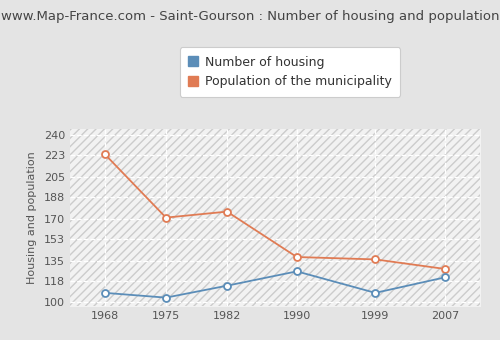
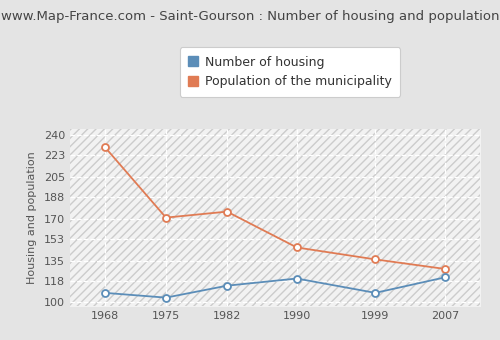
Population of the municipality/1968: 224 -> 230
Number of housing/1990: 126 -> 120
Population of the municipality/1990: 138 -> 146
